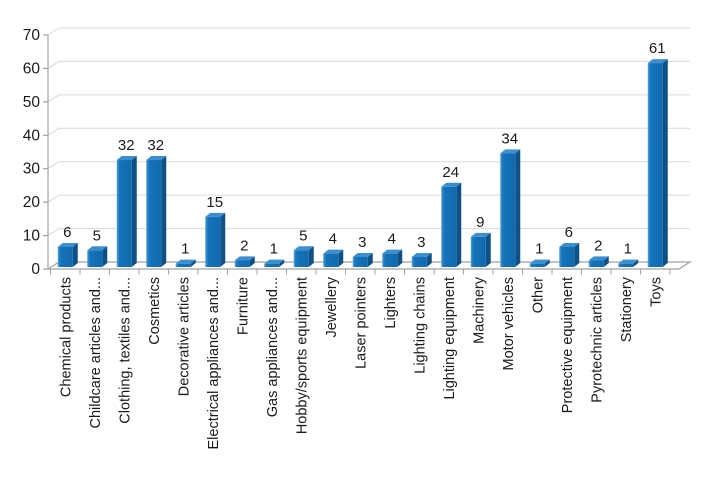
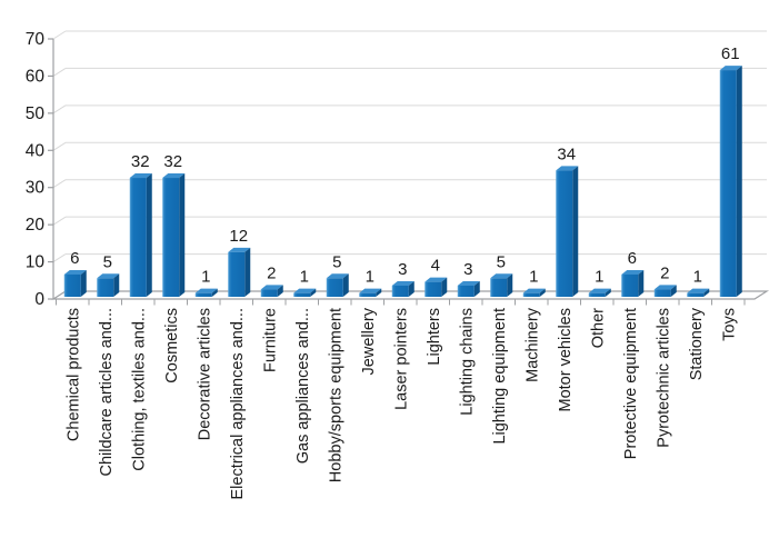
Electrical appliances and...: 15 -> 12
Jewellery: 4 -> 1
Lighting equipment: 24 -> 5
Machinery: 9 -> 1
